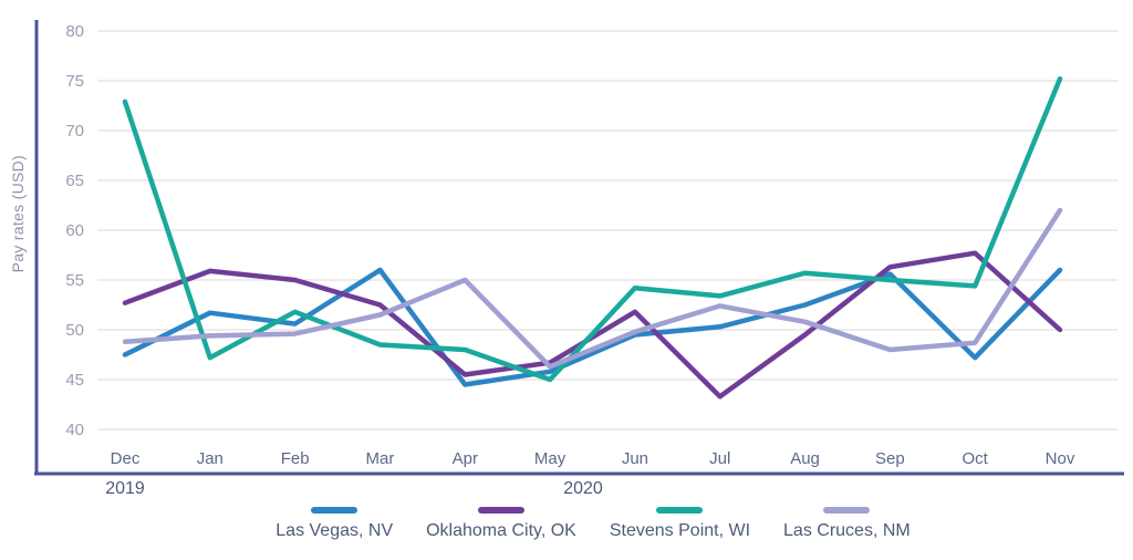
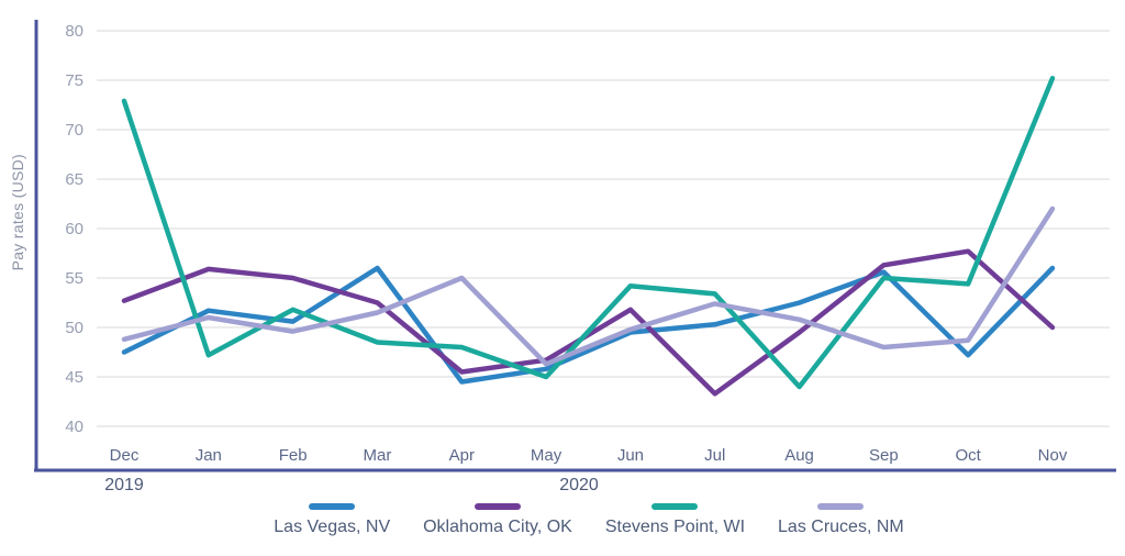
Las Cruces, NM/Jan: 49 -> 51
Stevens Point, WI/Aug: 56 -> 44
